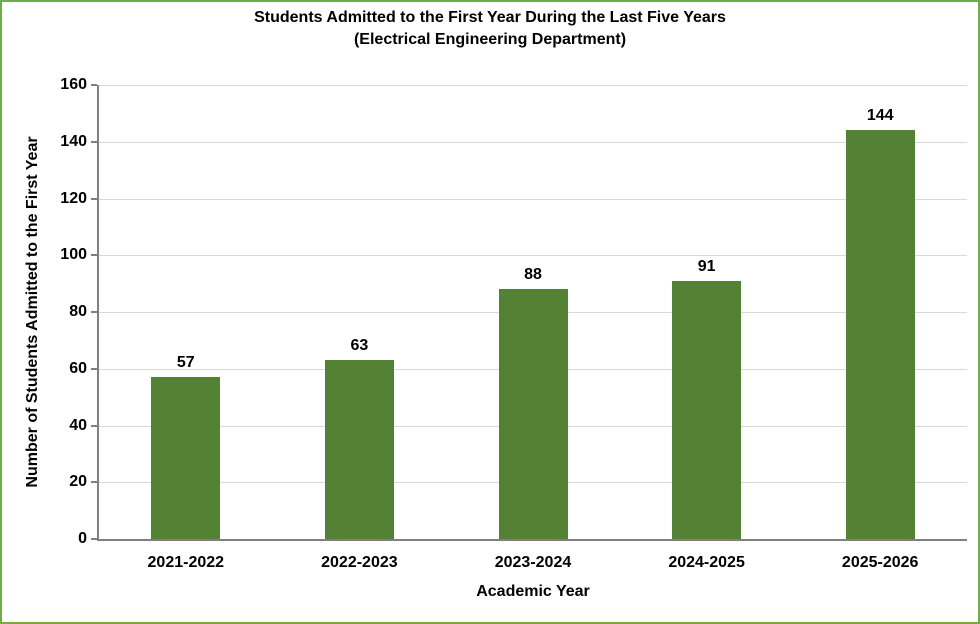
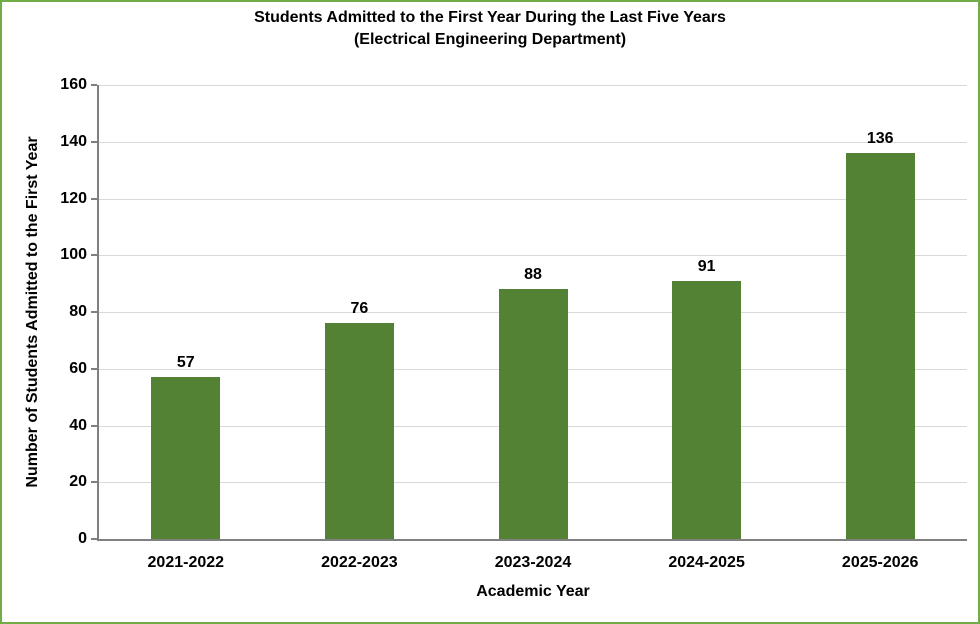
2022-2023: 63 -> 76
2025-2026: 144 -> 136
